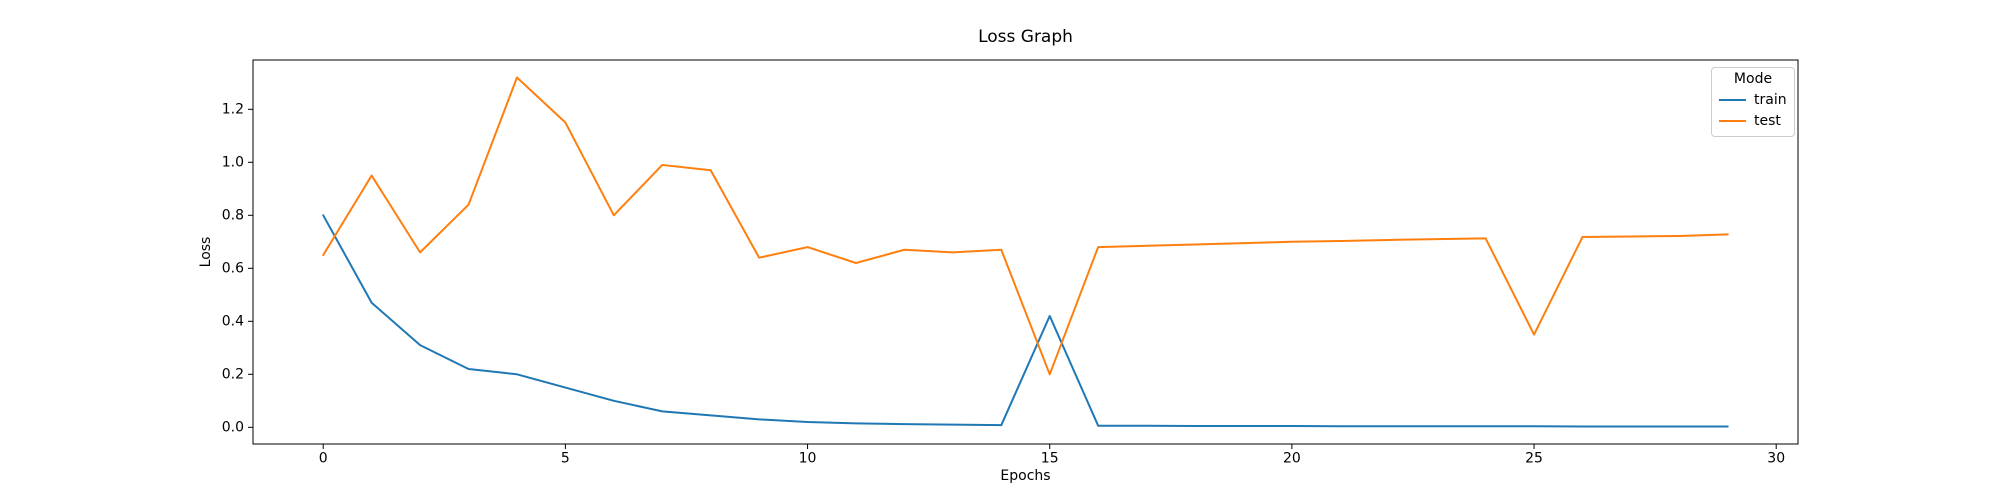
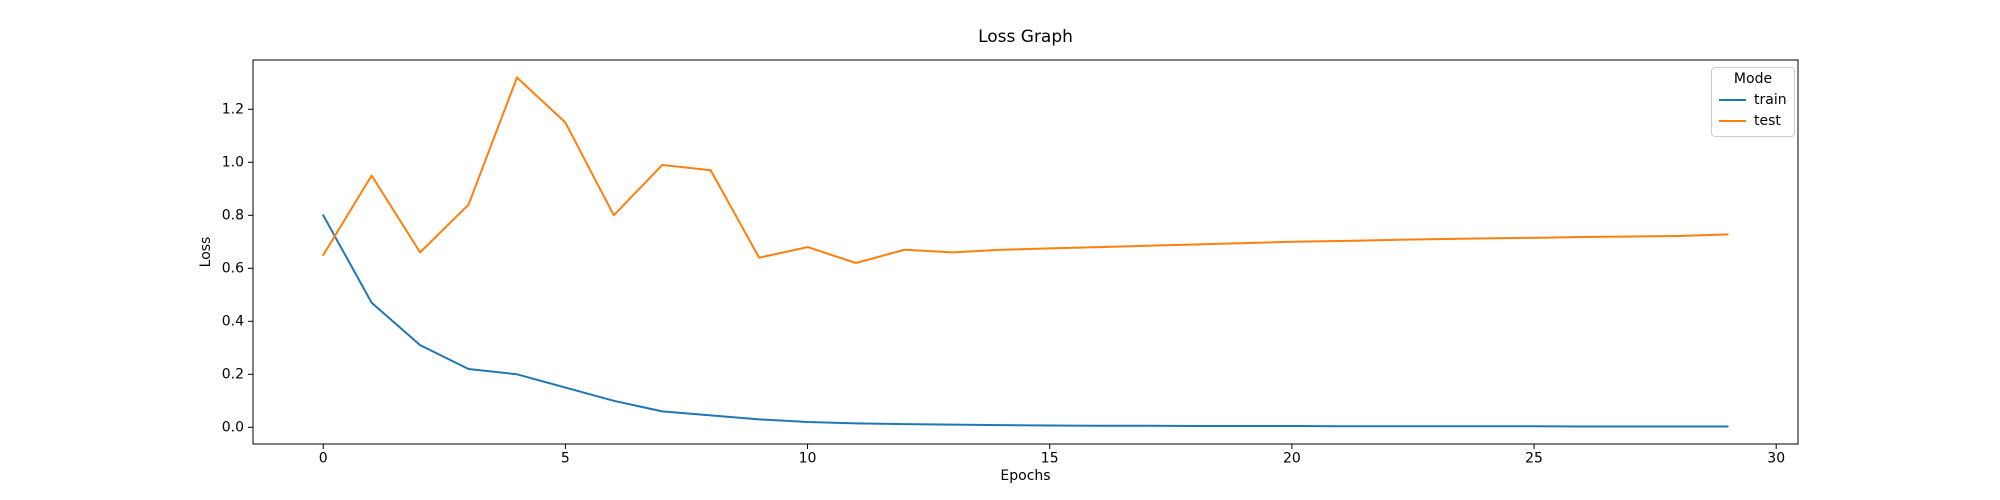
train/15: 0.42 -> 0.01
test/15: 0.20 -> 0.68
test/25: 0.35 -> 0.71
